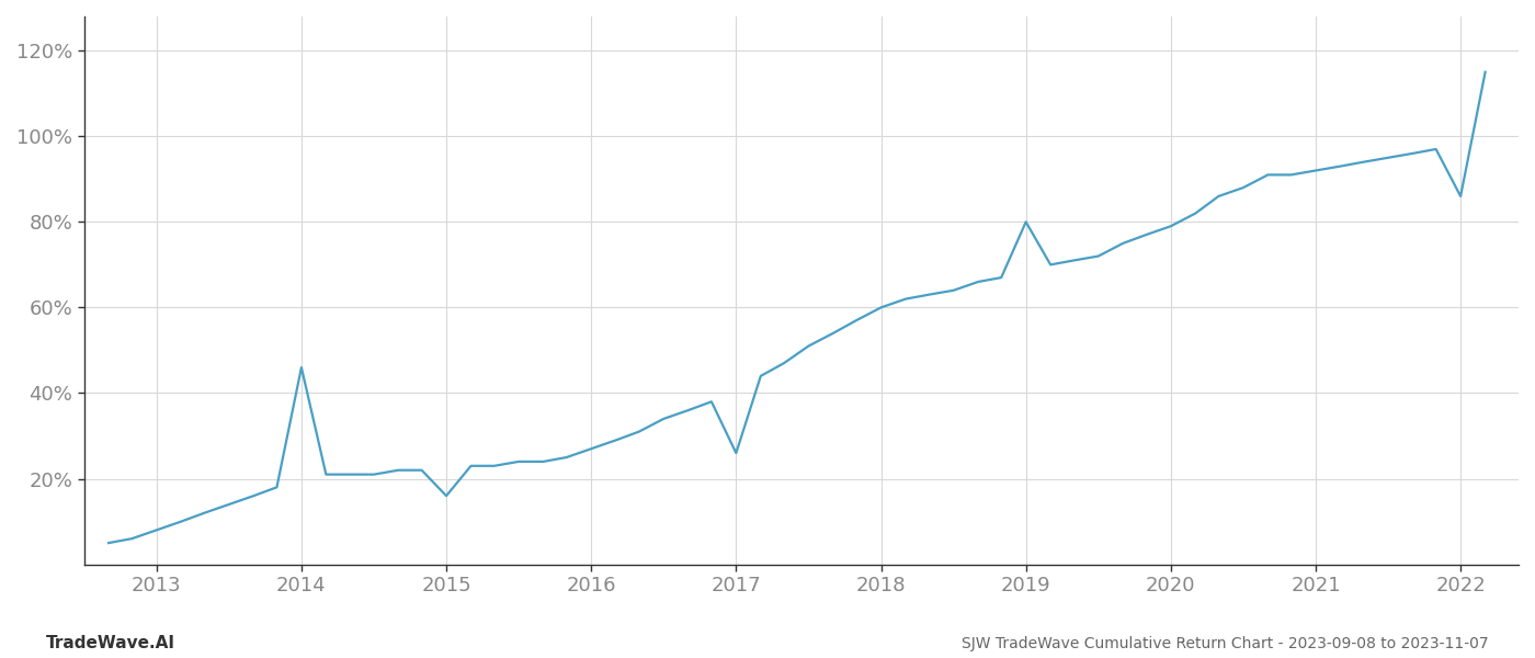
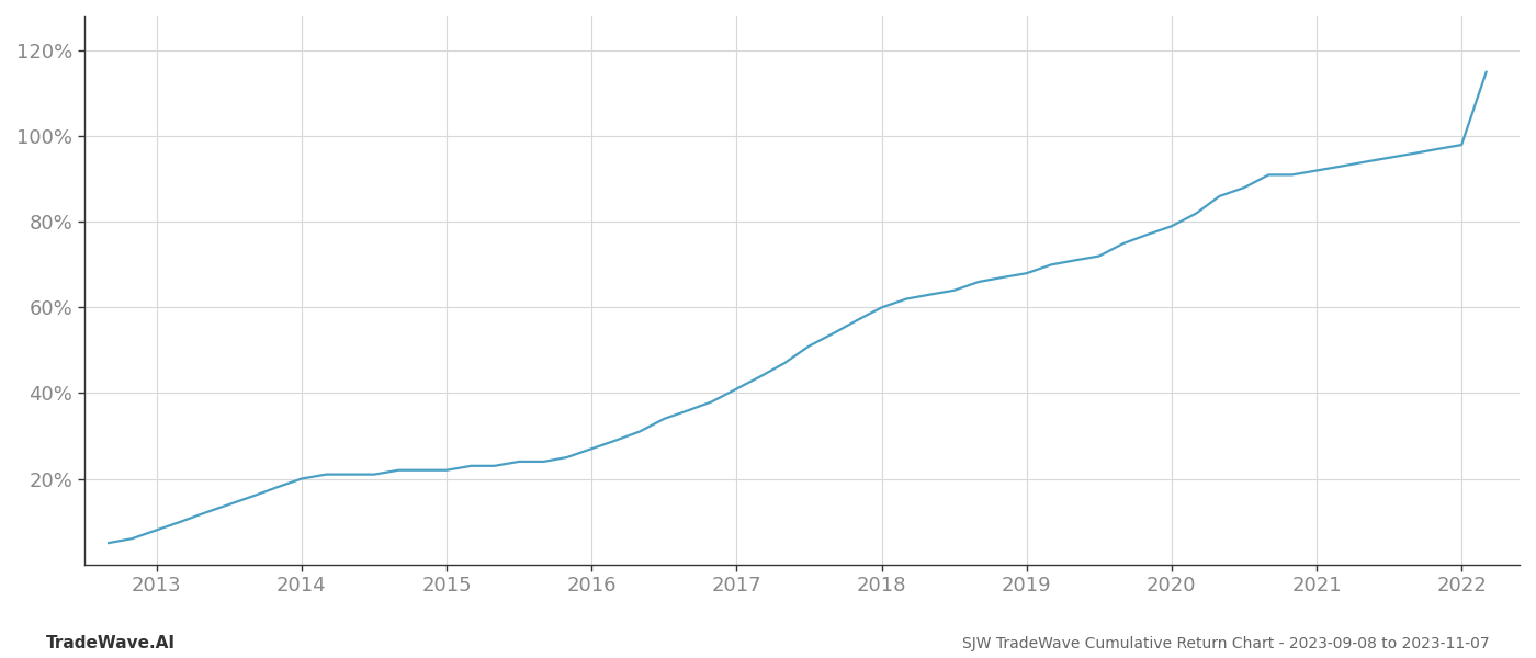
2014: 46% -> 20%
2015: 16% -> 22%
2017: 26% -> 41%
2019: 80% -> 68%
2022: 86% -> 98%
